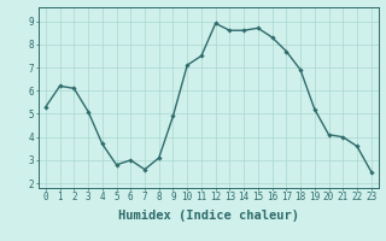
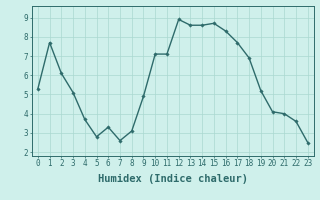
1: 6.2 -> 7.7
6: 3.0 -> 3.3
11: 7.5 -> 7.1
